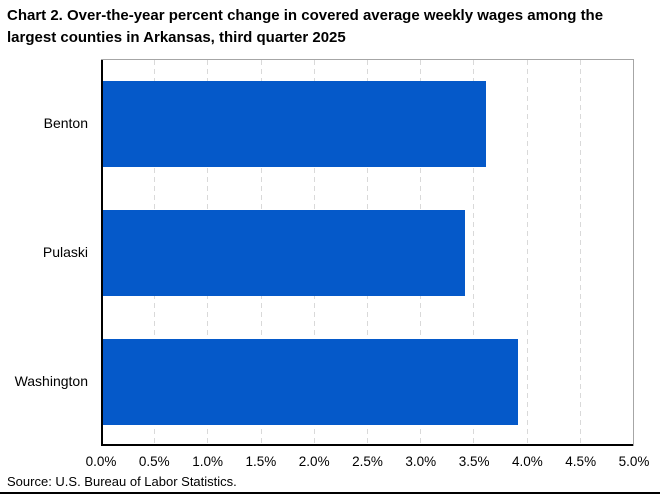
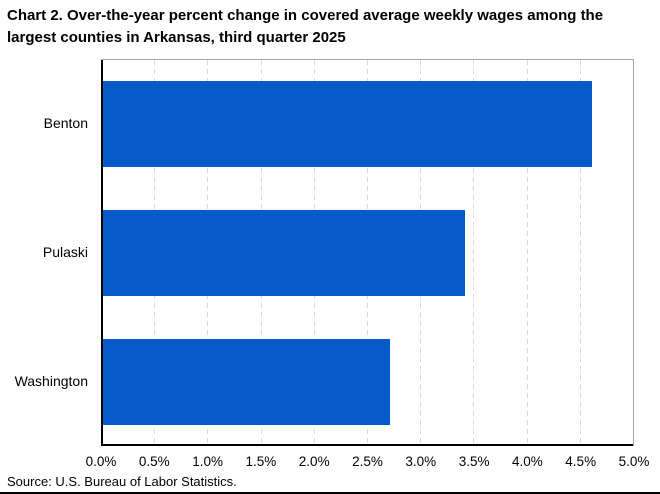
Benton: 3.6% -> 4.6%
Washington: 3.9% -> 2.7%
